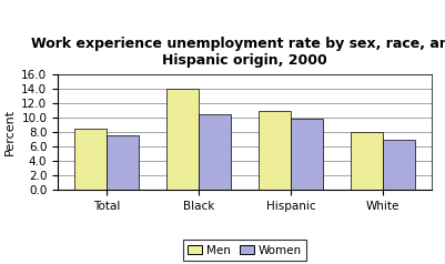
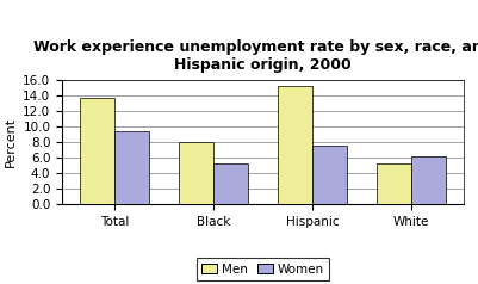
Men/Total: 8.5 -> 13.6
Women/Total: 7.6 -> 9.4
Men/Black: 14.0 -> 8.0
Women/Black: 10.5 -> 5.2
Men/Hispanic: 10.9 -> 15.2
Women/Hispanic: 9.9 -> 7.6
Men/White: 8.0 -> 5.2
Women/White: 7.0 -> 6.2
